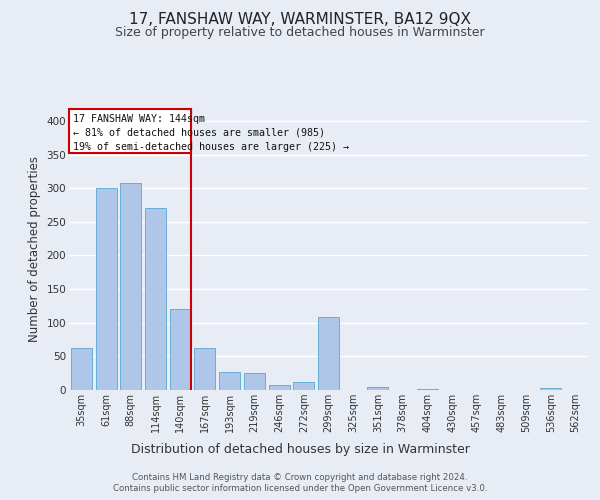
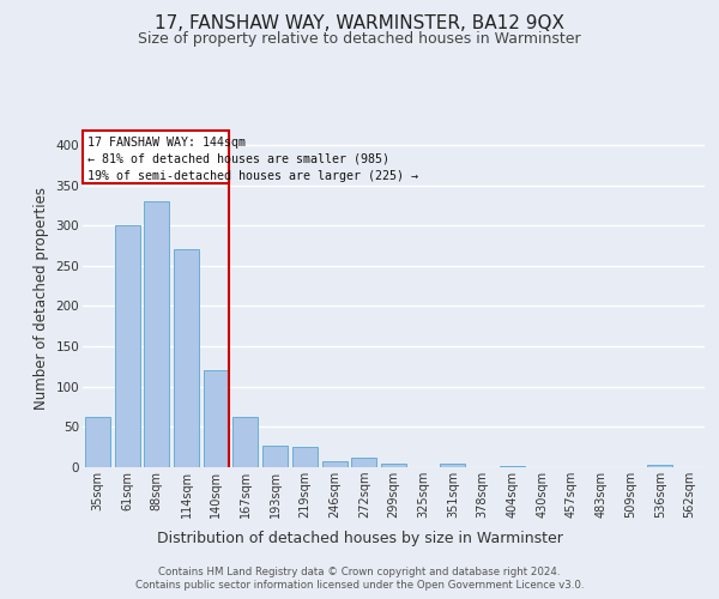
88sqm: 308 -> 330
299sqm: 108 -> 5
